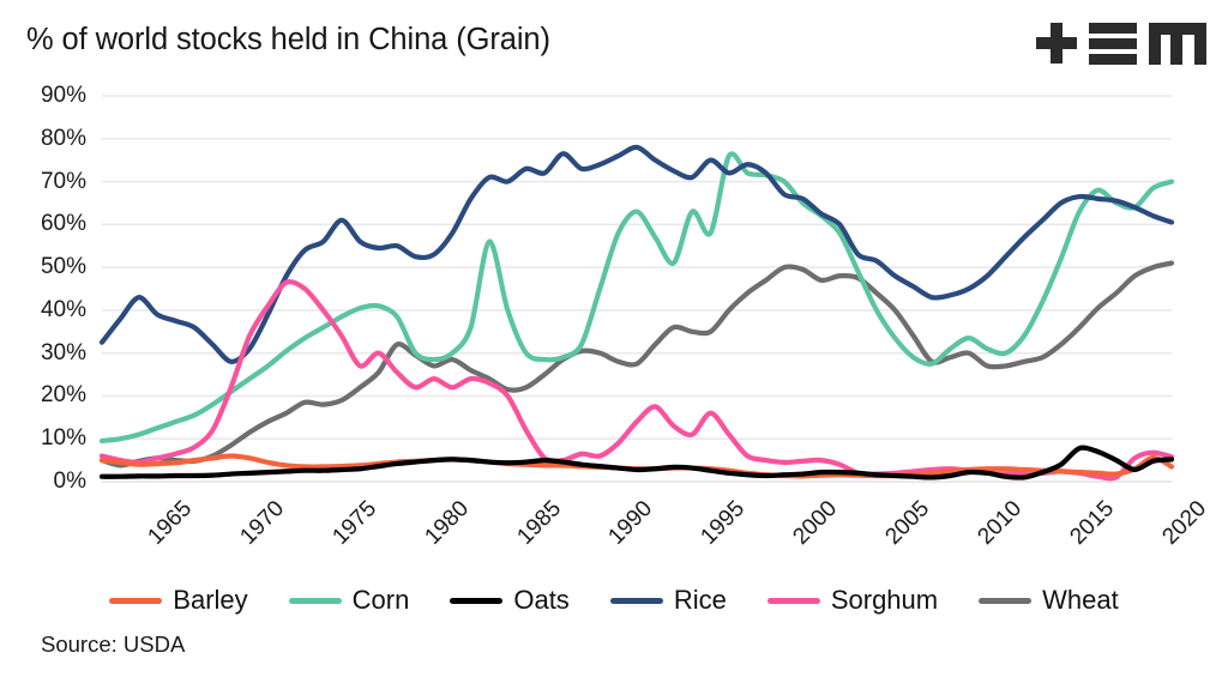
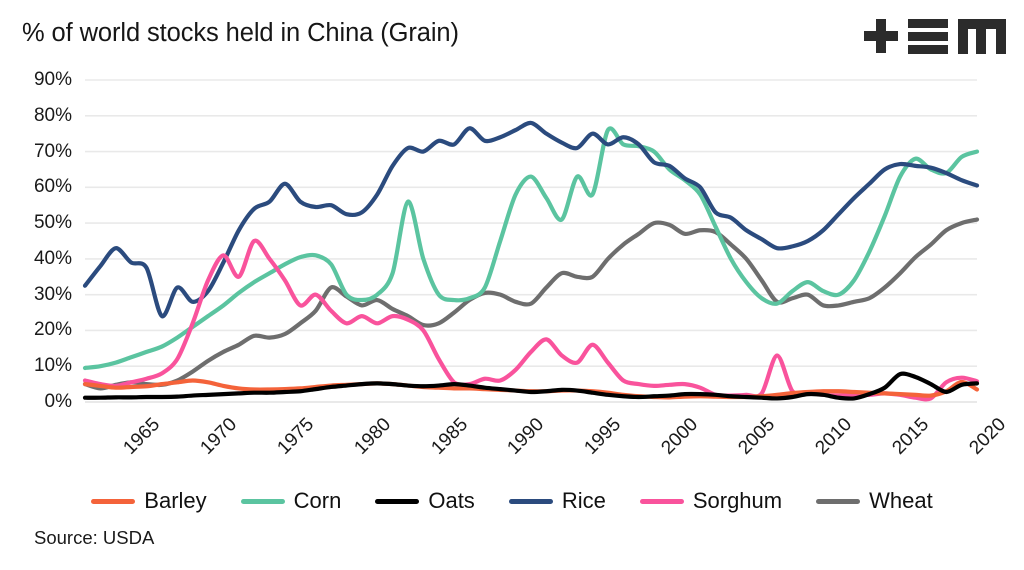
Rice/1970: 36% -> 24%
Sorghum/1975: 46% -> 35%
Sorghum/2010: 3% -> 13%
